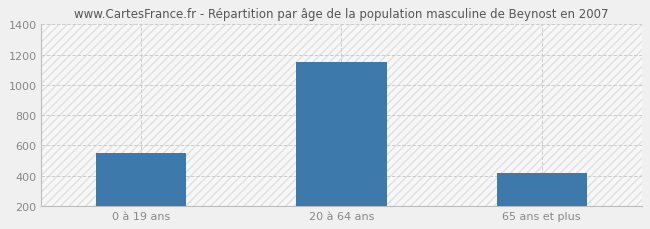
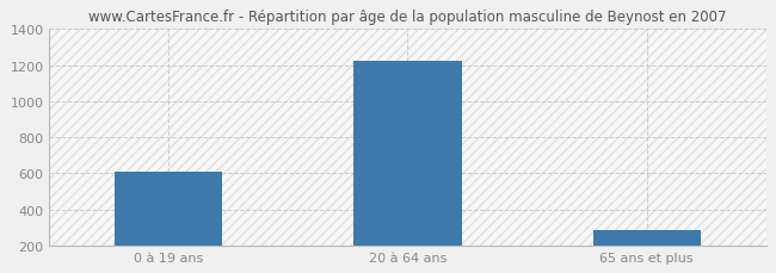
0 à 19 ans: 550 -> 610
20 à 64 ans: 1150 -> 1220
65 ans et plus: 420 -> 280
